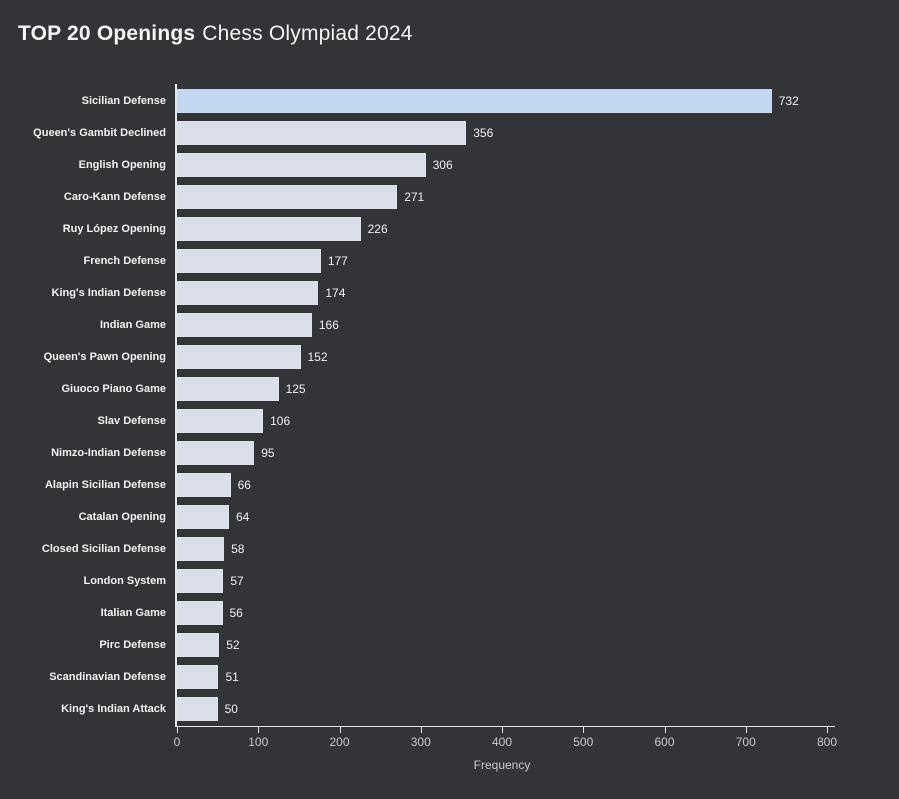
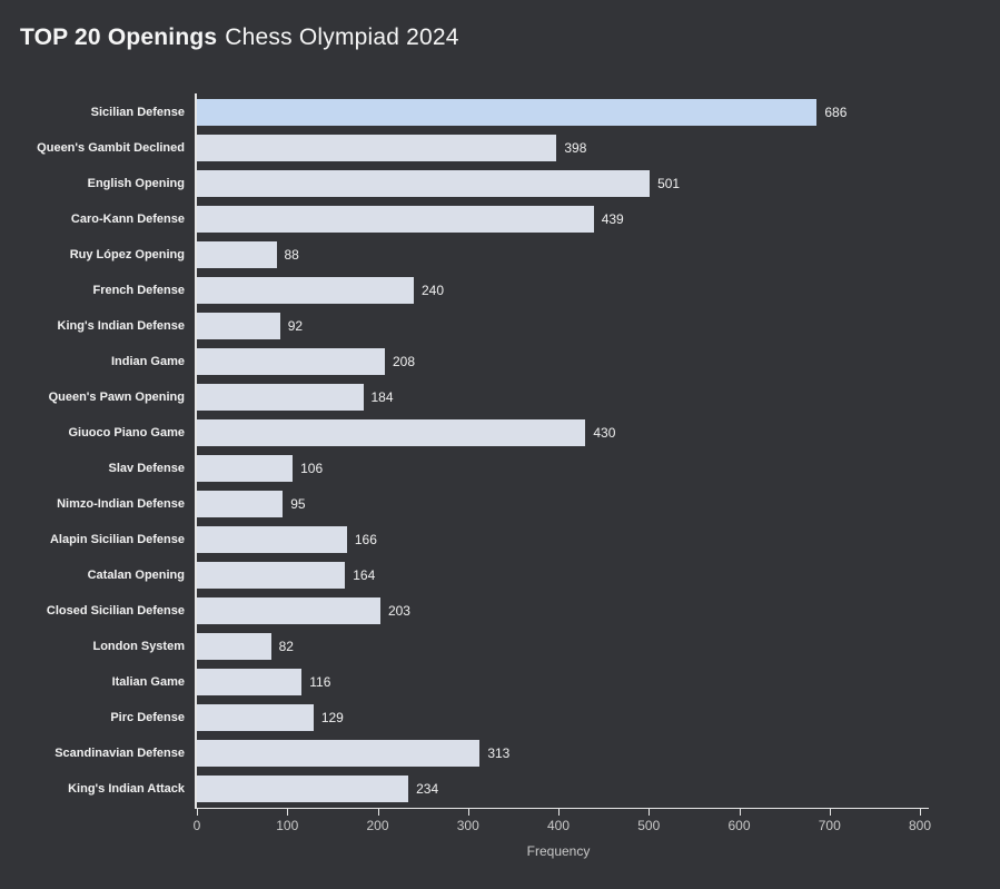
Sicilian Defense: 732 -> 686
Queen's Gambit Declined: 356 -> 398
English Opening: 306 -> 501
Caro-Kann Defense: 271 -> 439
Ruy López Opening: 226 -> 88
French Defense: 177 -> 240
King's Indian Defense: 174 -> 92
Indian Game: 166 -> 208
Queen's Pawn Opening: 152 -> 184
Giuoco Piano Game: 125 -> 430
Alapin Sicilian Defense: 66 -> 166
Catalan Opening: 64 -> 164
Closed Sicilian Defense: 58 -> 203
London System: 57 -> 82
Italian Game: 56 -> 116
Pirc Defense: 52 -> 129
Scandinavian Defense: 51 -> 313
King's Indian Attack: 50 -> 234
